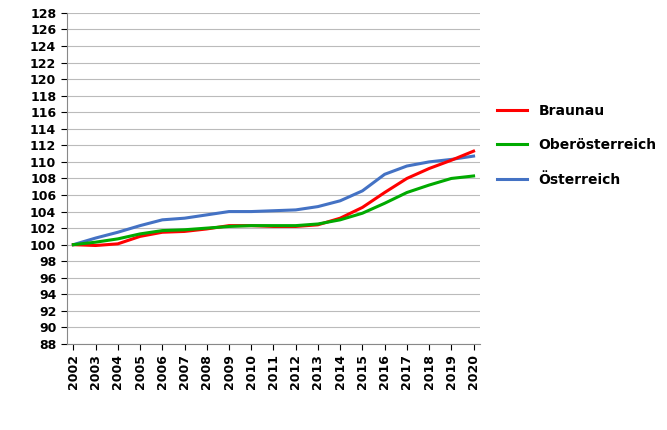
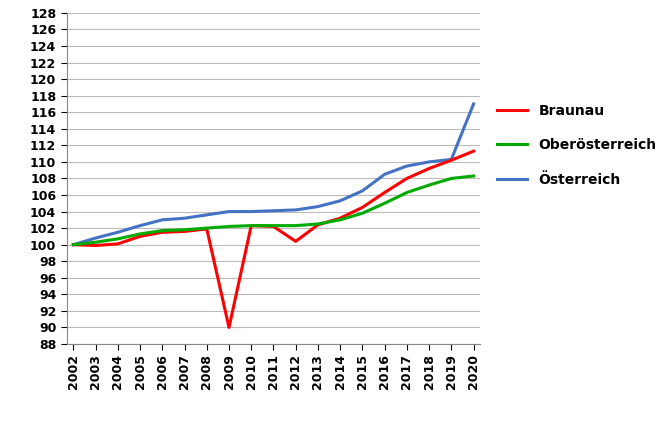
Braunau/2009: 102.3 -> 90.0
Braunau/2012: 102.2 -> 100.4
Österreich/2020: 110.7 -> 117.0
